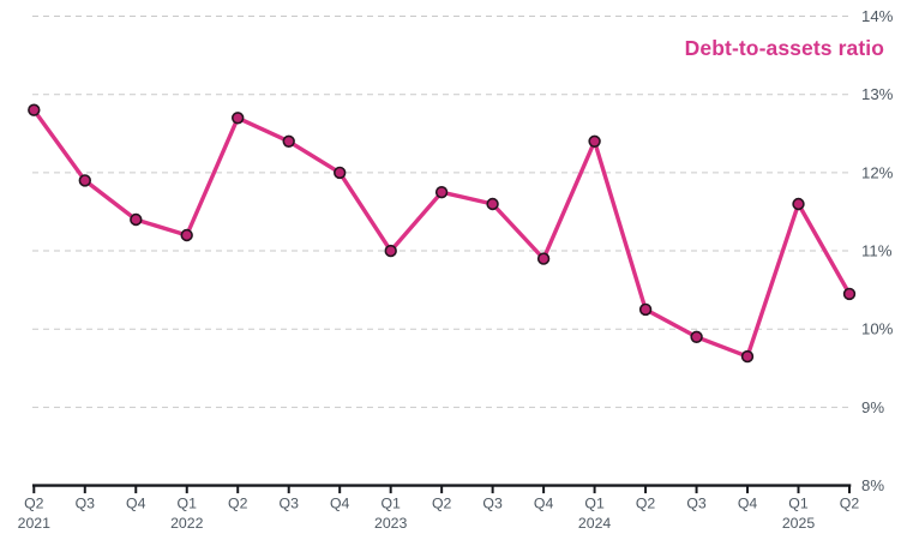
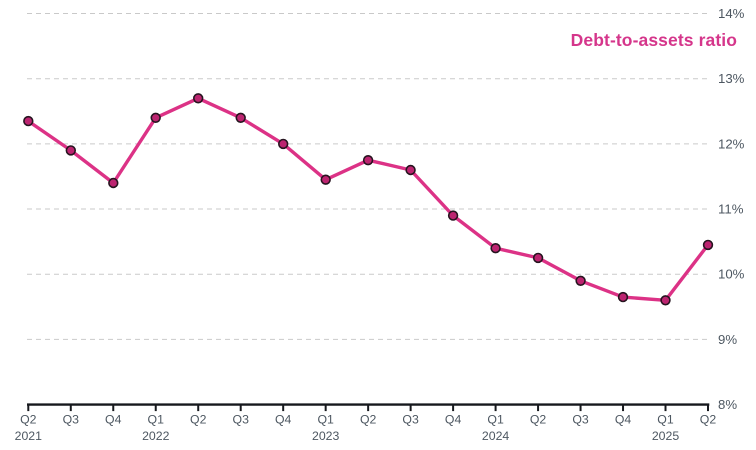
Q2 2021: 12.8% -> 12.3%
Q1 2022: 11.2% -> 12.4%
Q1 2023: 11.0% -> 11.4%
Q1 2024: 12.4% -> 10.4%
Q1 2025: 11.6% -> 9.6%
